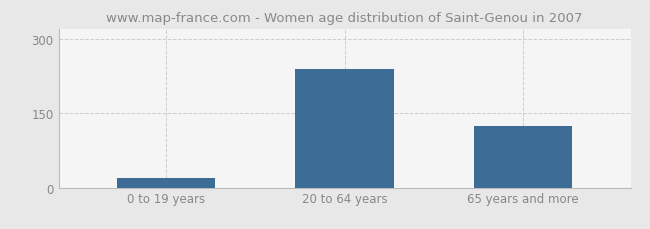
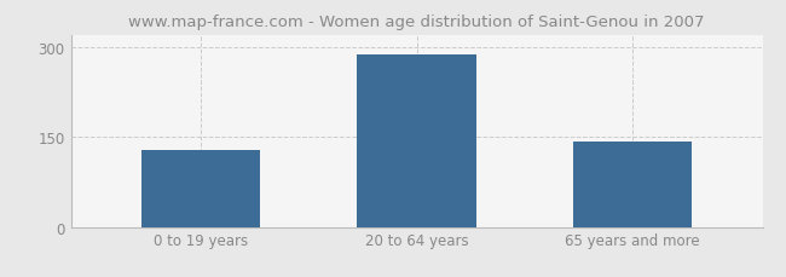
0 to 19 years: 20 -> 128
20 to 64 years: 240 -> 287
65 years and more: 125 -> 142
